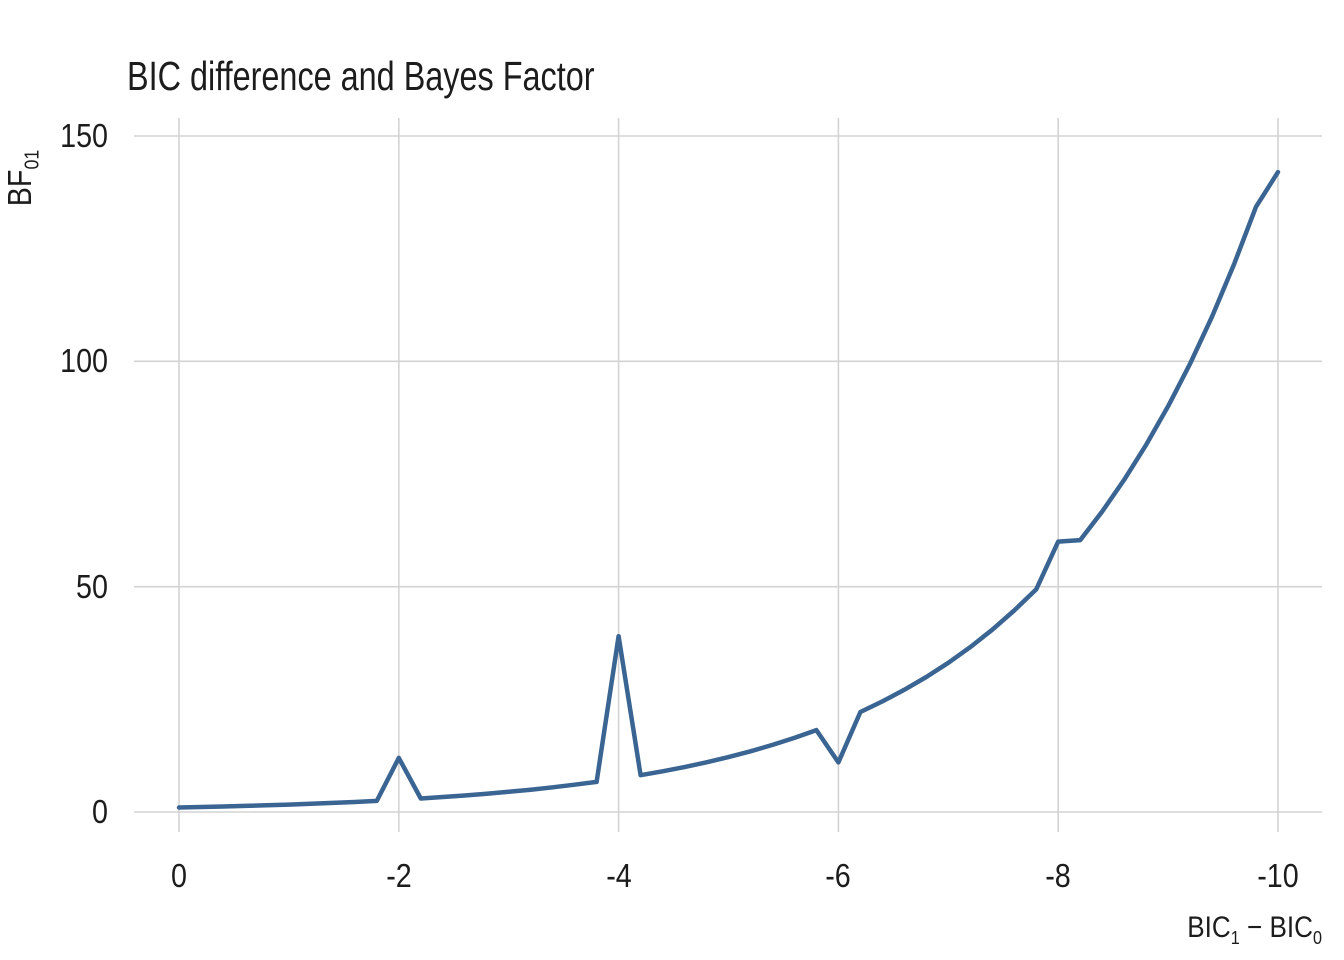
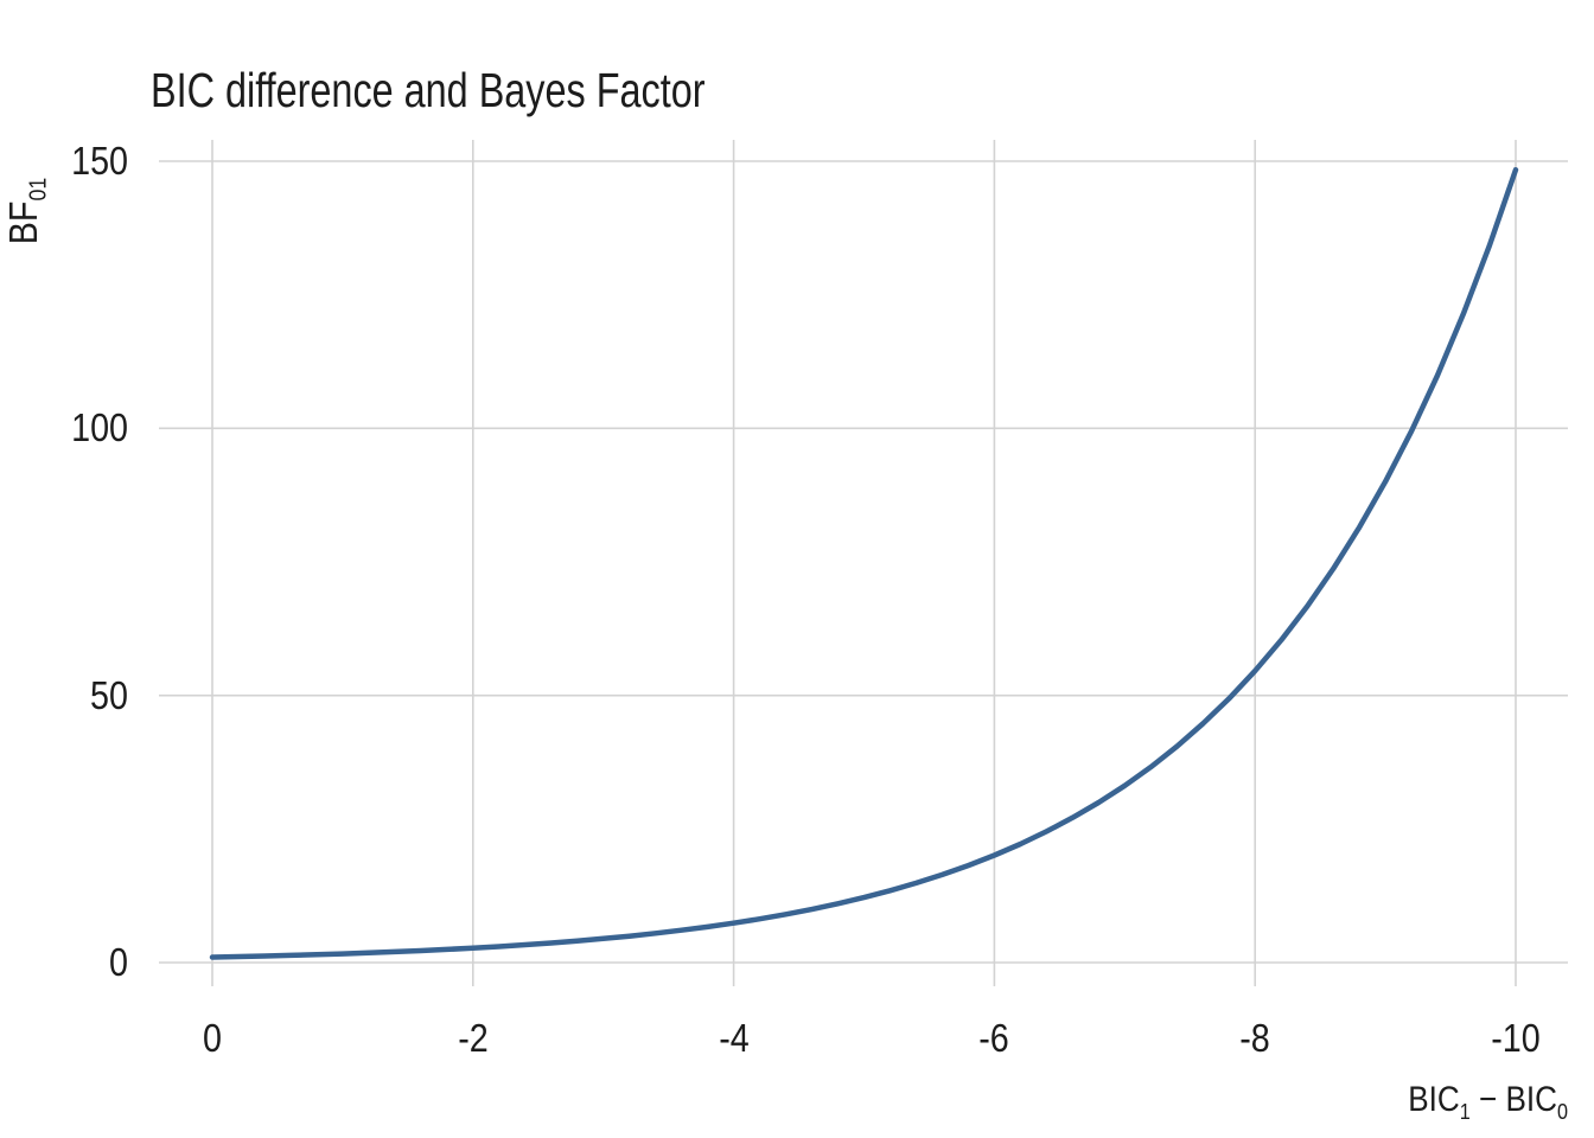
-2: 12 -> 3
-4: 39 -> 7
-6: 11 -> 20
-8: 60 -> 55
-10: 142 -> 148
